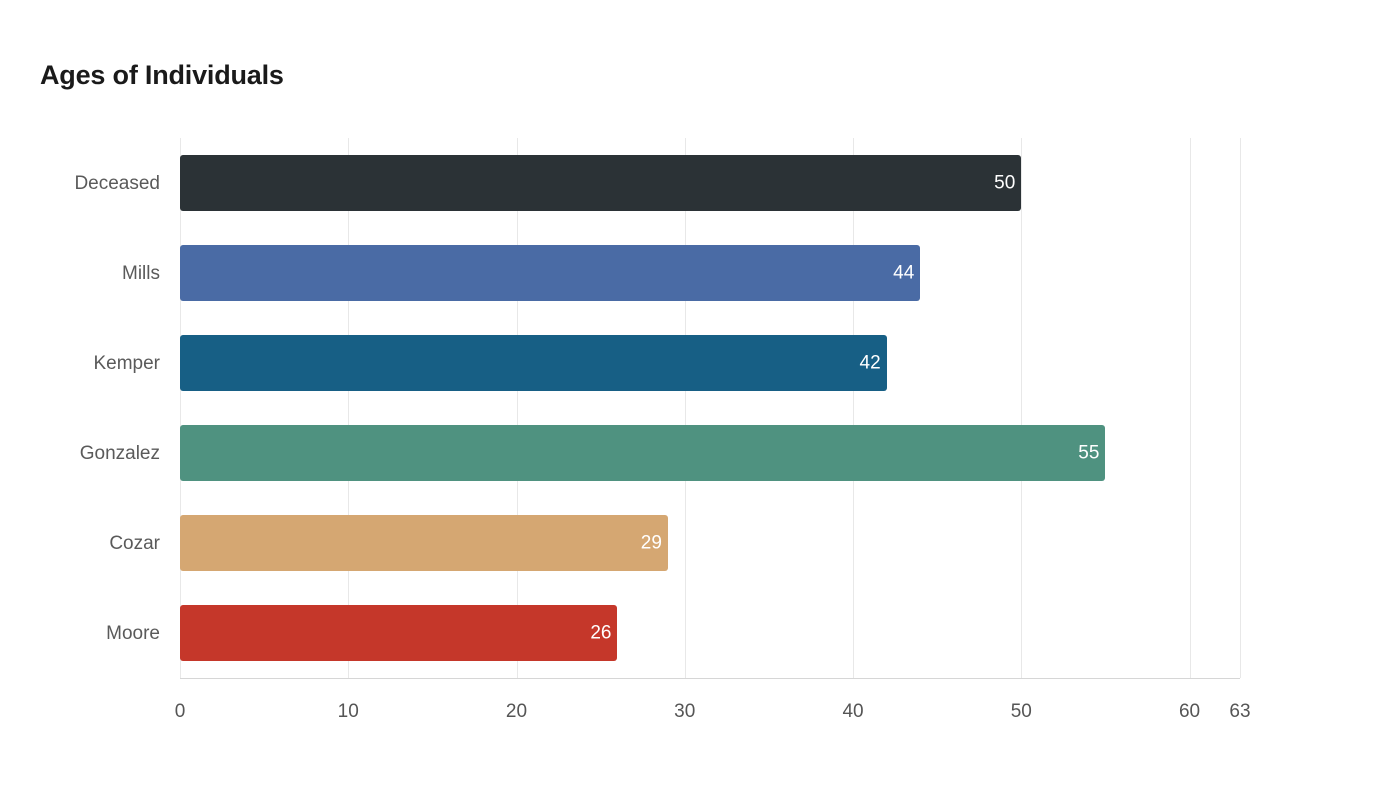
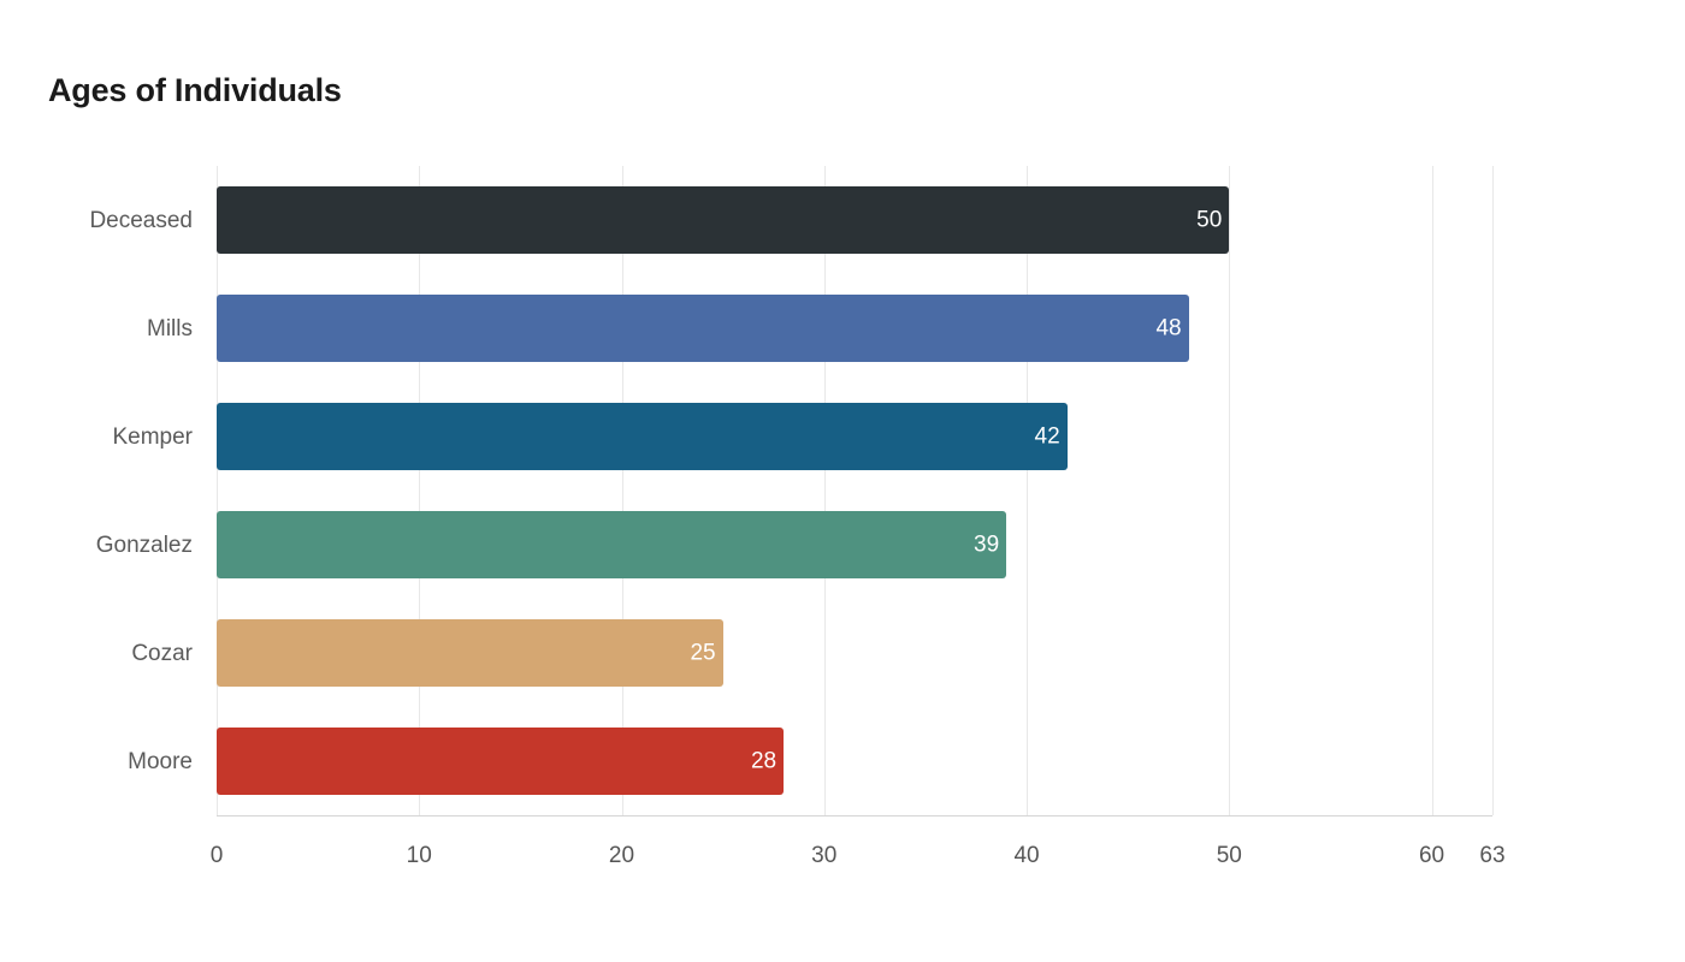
Mills: 44 -> 48
Gonzalez: 55 -> 39
Cozar: 29 -> 25
Moore: 26 -> 28
